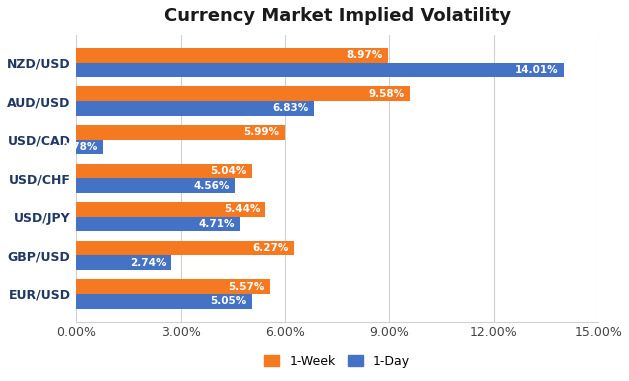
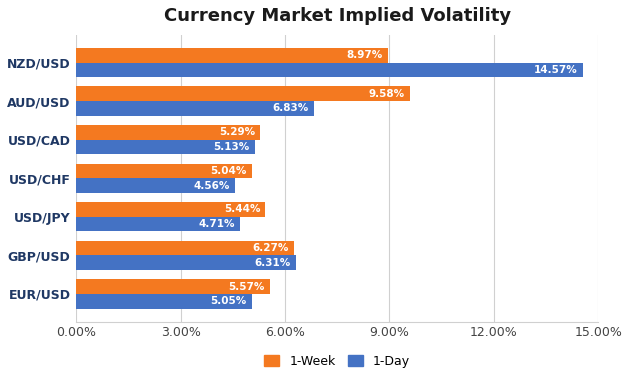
1-Day/NZD/USD: 14.01% -> 14.57%
1-Week/USD/CAD: 5.99% -> 5.29%
1-Day/USD/CAD: 0.78% -> 5.13%
1-Day/GBP/USD: 2.74% -> 6.31%
